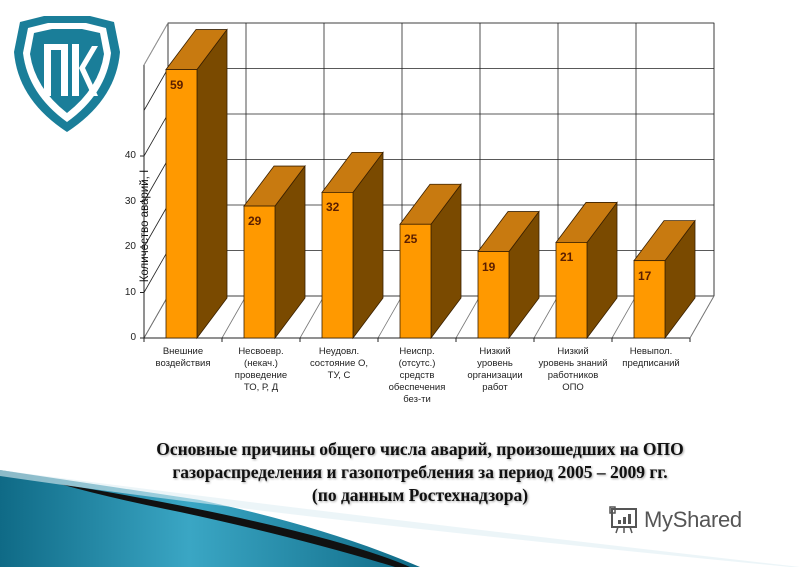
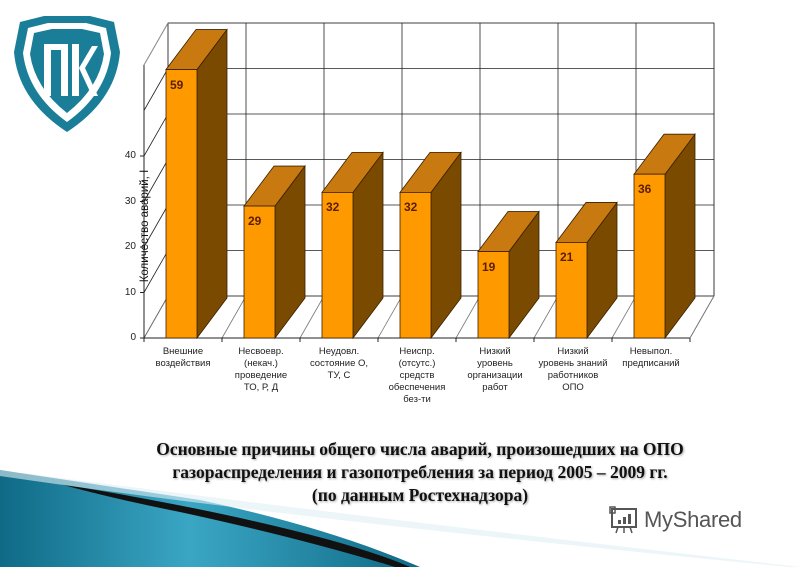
Неиспр. (отсутс.) средств обеспечения без-ти: 25 -> 32
Невыпол. предписаний: 17 -> 36
